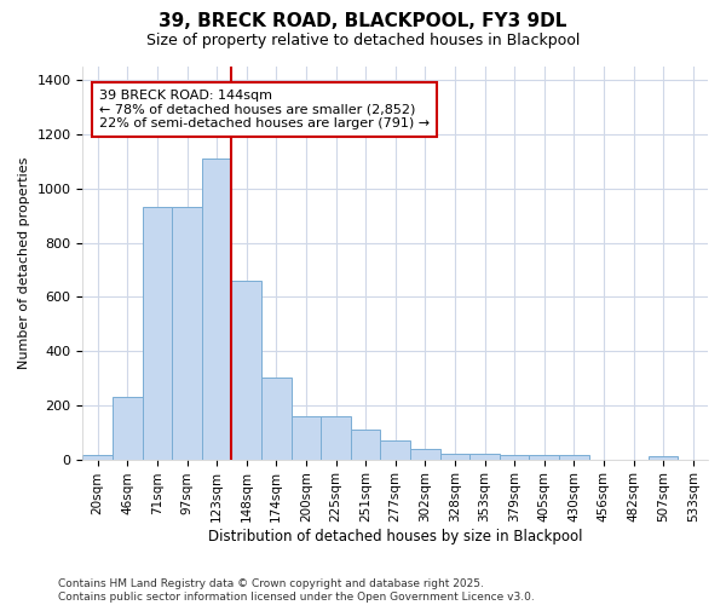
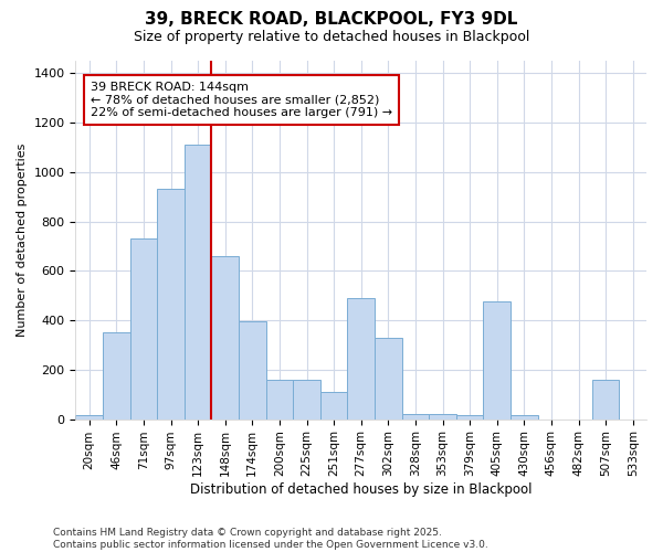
46sqm: 232 -> 350
71sqm: 930 -> 730
174sqm: 300 -> 395
277sqm: 70 -> 490
302sqm: 40 -> 330
405sqm: 18 -> 475
507sqm: 12 -> 160
